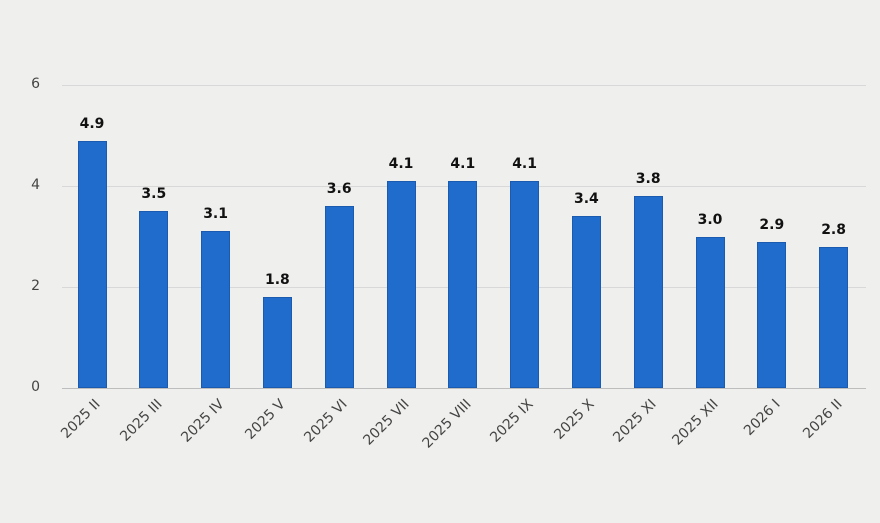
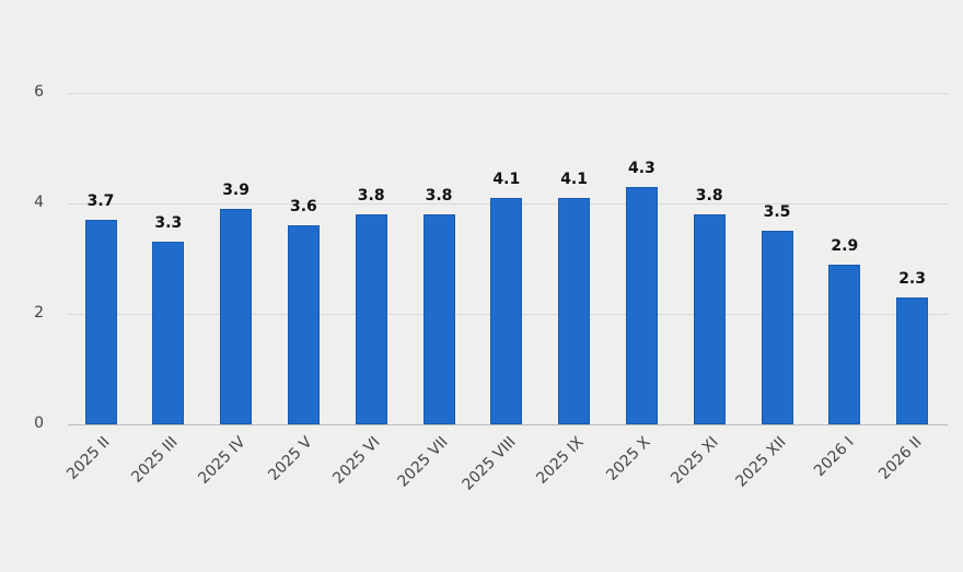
2025 II: 4.9 -> 3.7
2025 III: 3.5 -> 3.3
2025 IV: 3.1 -> 3.9
2025 V: 1.8 -> 3.6
2025 VI: 3.6 -> 3.8
2025 VII: 4.1 -> 3.8
2025 X: 3.4 -> 4.3
2025 XII: 3.0 -> 3.5
2026 II: 2.8 -> 2.3
